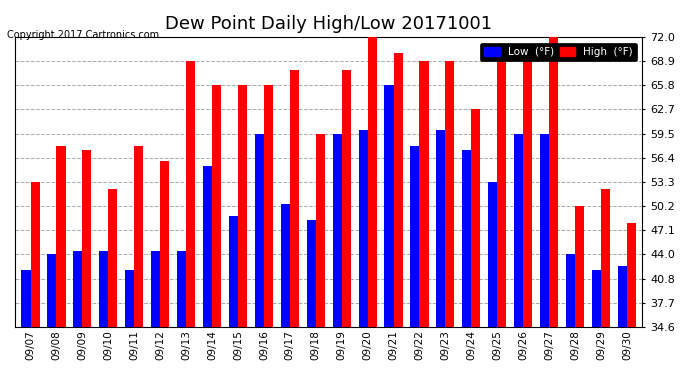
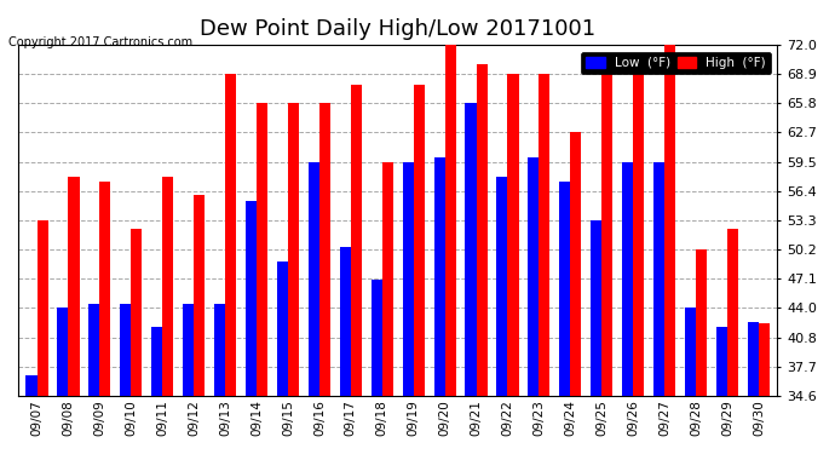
Low (°F)/09/07: 42.0 -> 36.8
Low (°F)/09/18: 48.5 -> 47.0
High (°F)/09/30: 48.0 -> 42.4
